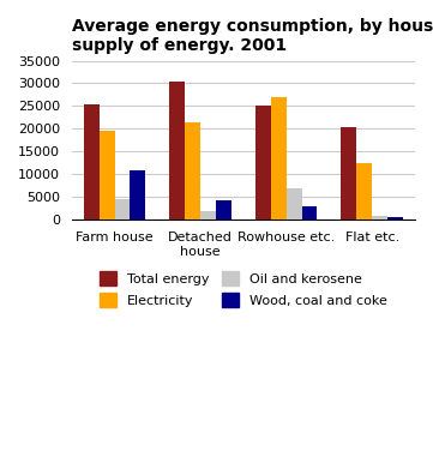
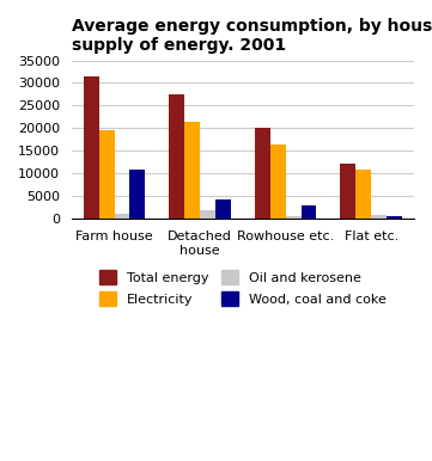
Total energy/Farm house: 25500 -> 31500
Oil and kerosene/Farm house: 4500 -> 1100
Total energy/Detached house: 30500 -> 27500
Total energy/Rowhouse etc.: 25000 -> 20000
Electricity/Rowhouse etc.: 27000 -> 16500
Oil and kerosene/Rowhouse etc.: 7000 -> 600
Total energy/Flat etc.: 20500 -> 12200
Electricity/Flat etc.: 12500 -> 11000
